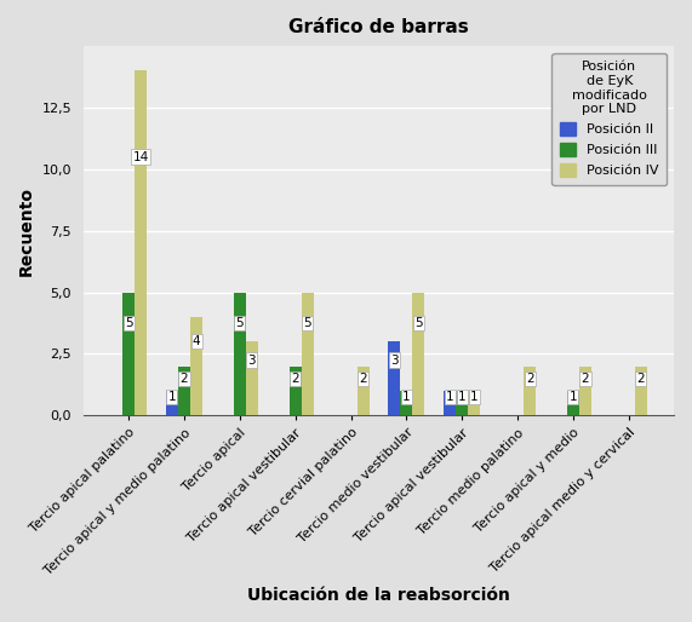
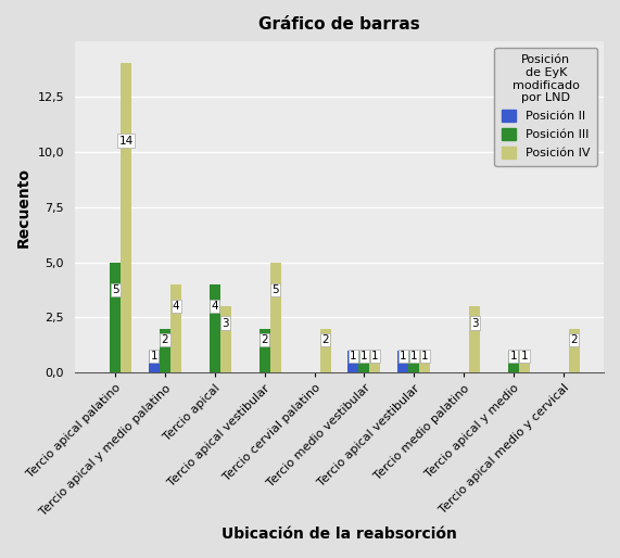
Posición III/Tercio apical: 5 -> 4
Posición II/Tercio medio vestibular: 3 -> 1
Posición IV/Tercio medio vestibular: 5 -> 1
Posición IV/Tercio medio palatino: 2 -> 3
Posición IV/Tercio apical y medio: 2 -> 1
